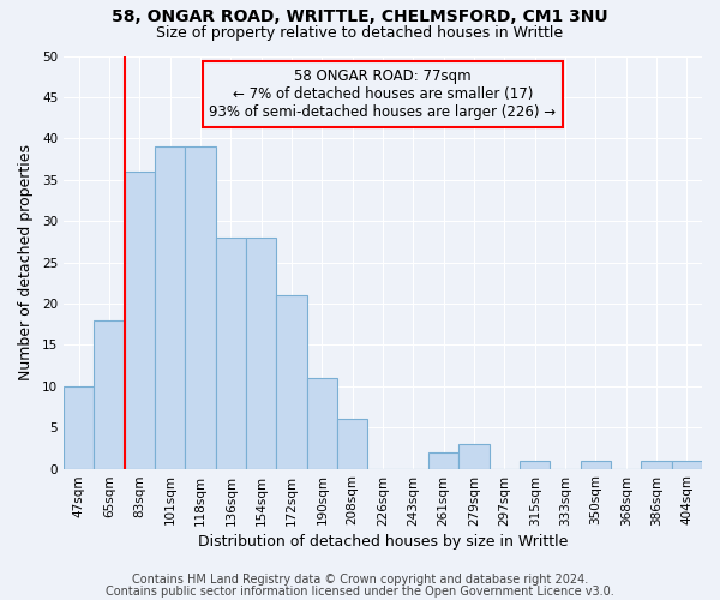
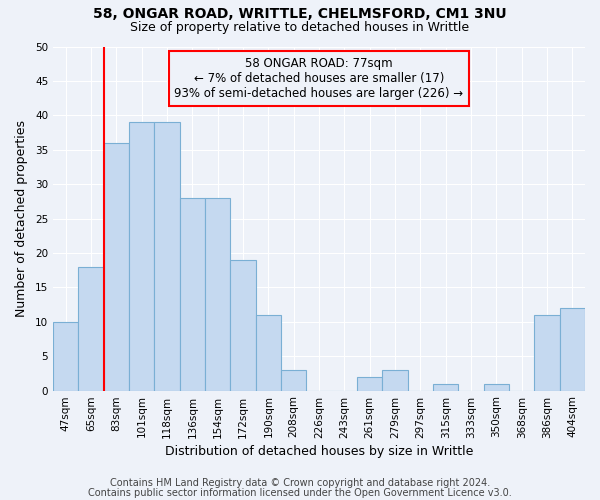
172sqm: 21 -> 19
208sqm: 6 -> 3
386sqm: 1 -> 11
404sqm: 1 -> 12
